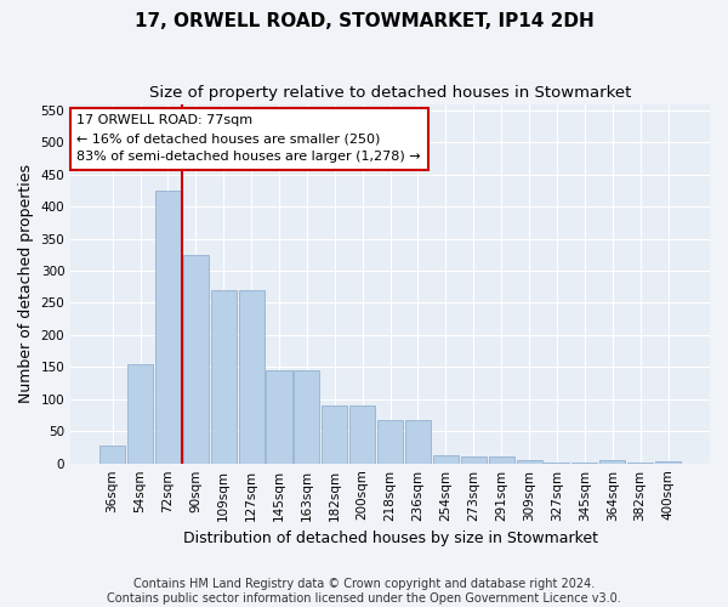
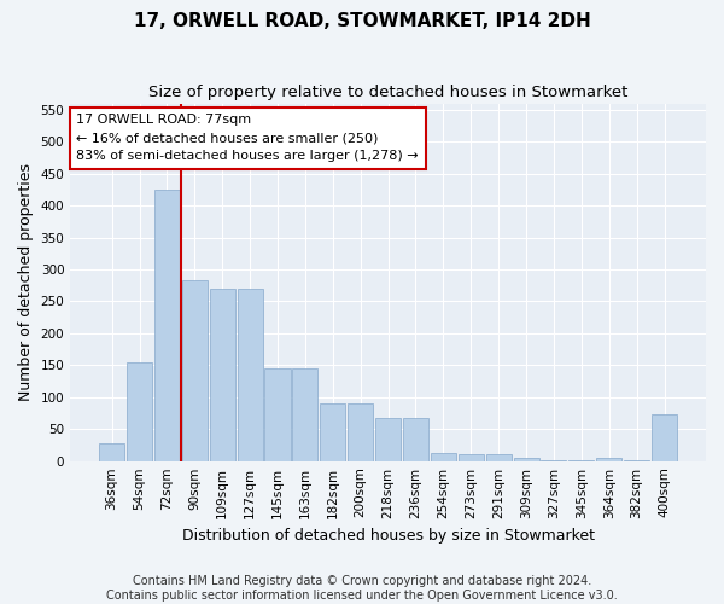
90sqm: 325 -> 284
400sqm: 4 -> 74
